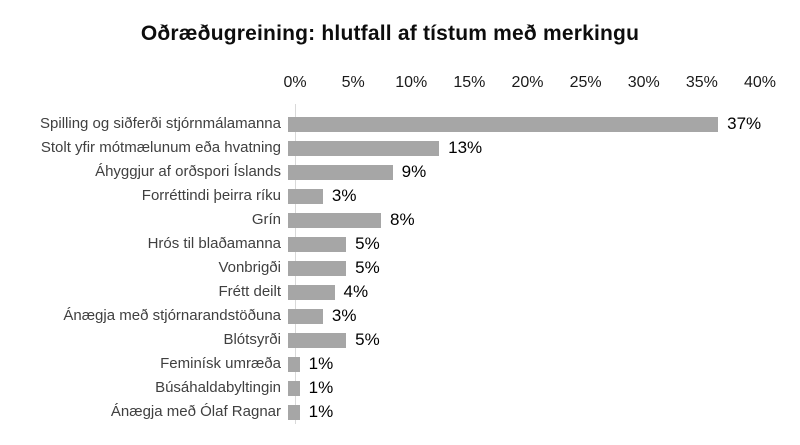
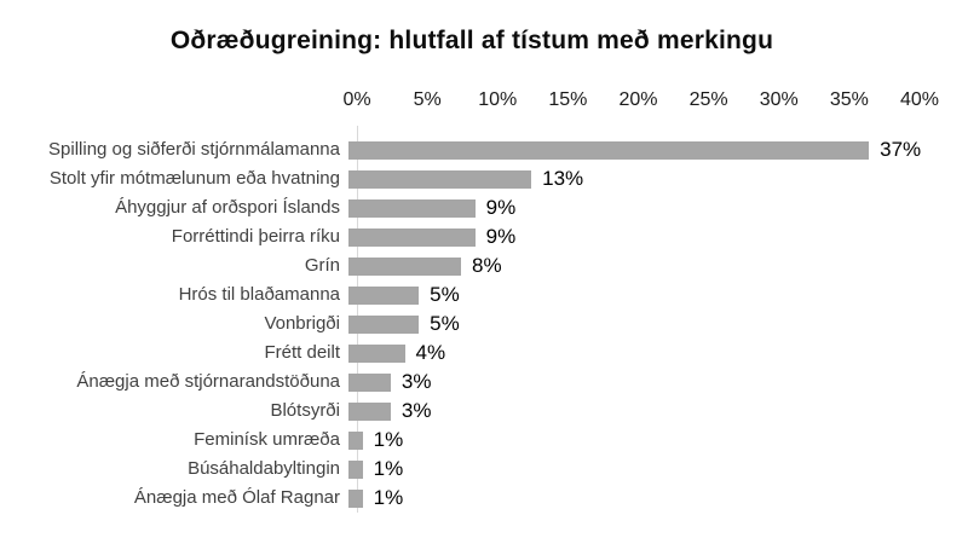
Forréttindi þeirra ríku: 3% -> 9%
Blótsyrði: 5% -> 3%
